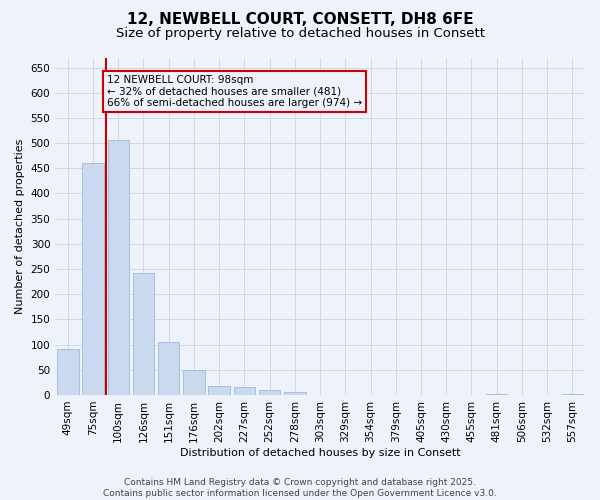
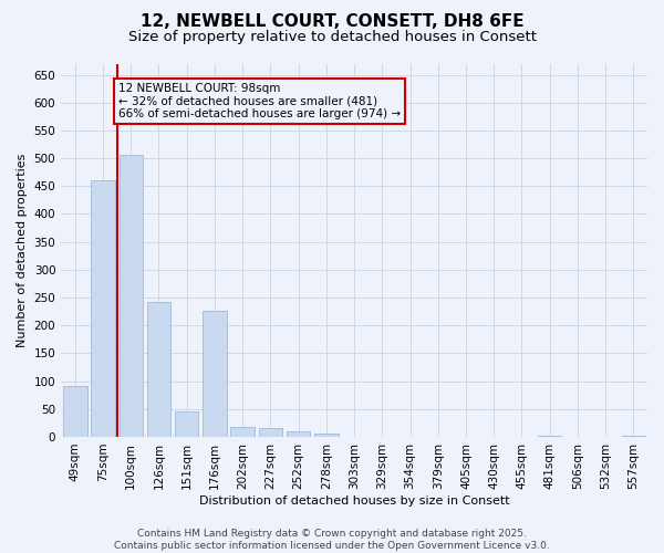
151sqm: 105 -> 46
176sqm: 49 -> 226
